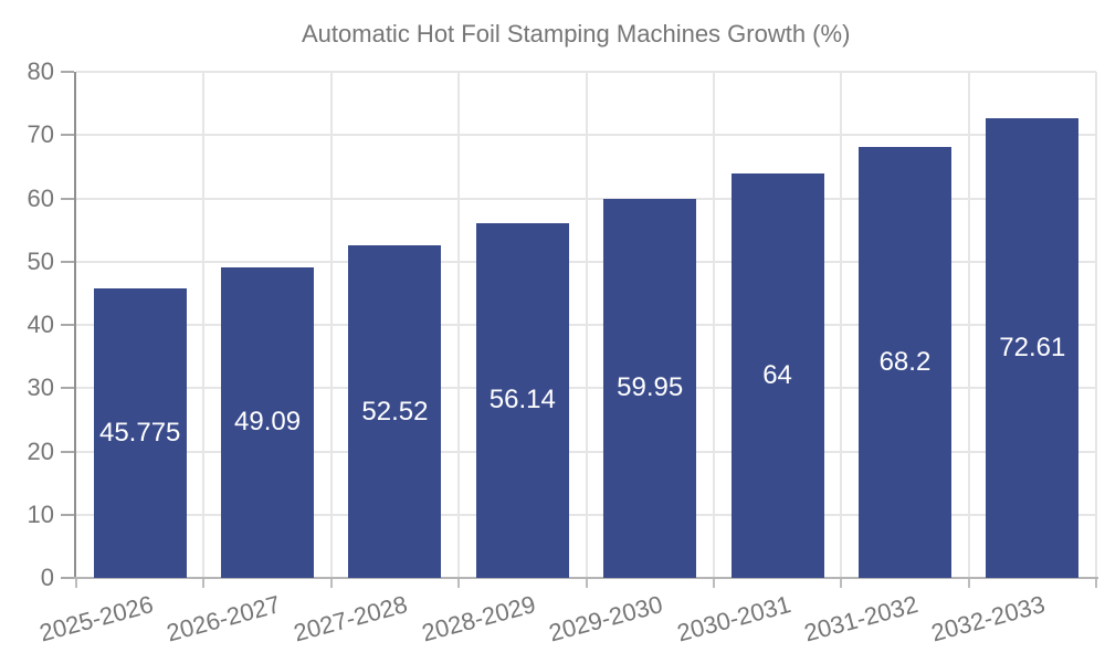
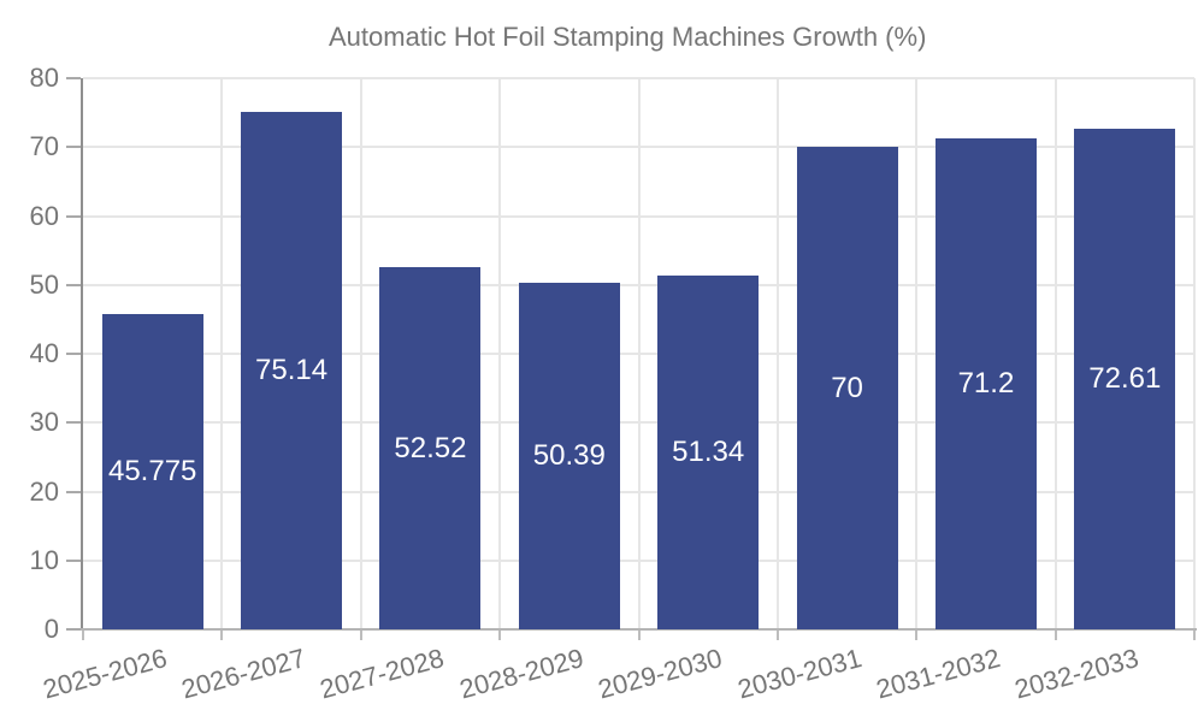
2026-2027: 49.09 -> 75.14
2028-2029: 56.14 -> 50.39
2029-2030: 59.95 -> 51.34
2030-2031: 64 -> 70
2031-2032: 68.2 -> 71.2
